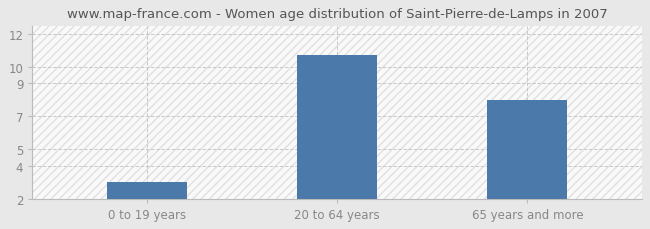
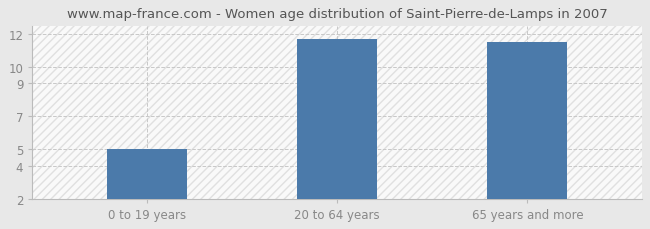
0 to 19 years: 3.0 -> 5.0
20 to 64 years: 10.7 -> 11.7
65 years and more: 8.0 -> 11.5
